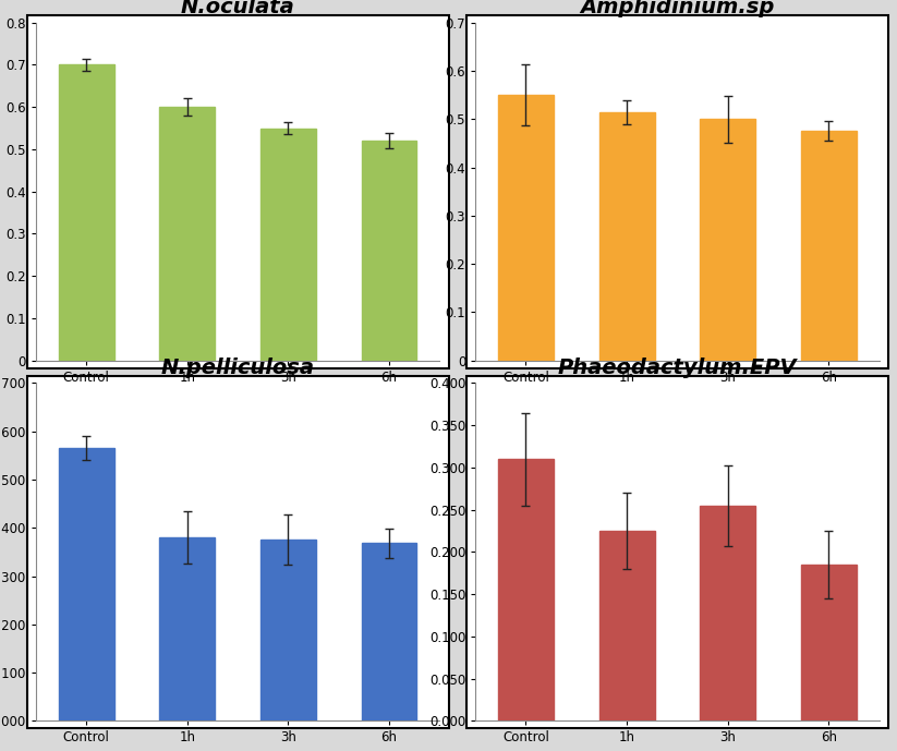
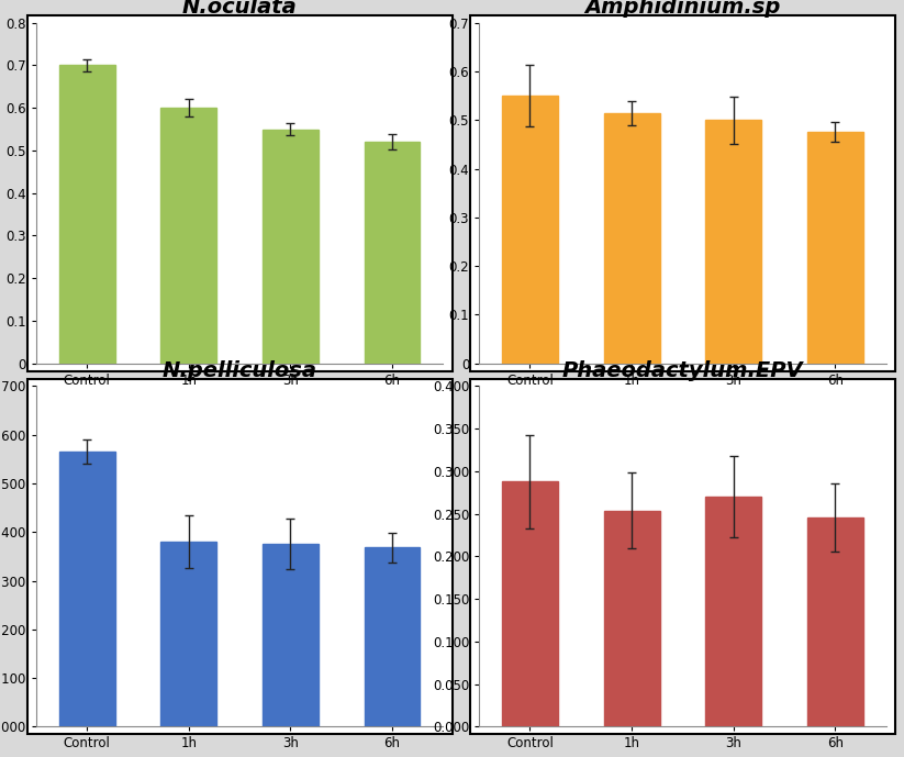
Phaeodactylum.EPV/Control: 0.310 -> 0.288
Phaeodactylum.EPV/1h: 0.225 -> 0.254
Phaeodactylum.EPV/3h: 0.255 -> 0.270
Phaeodactylum.EPV/6h: 0.185 -> 0.246
